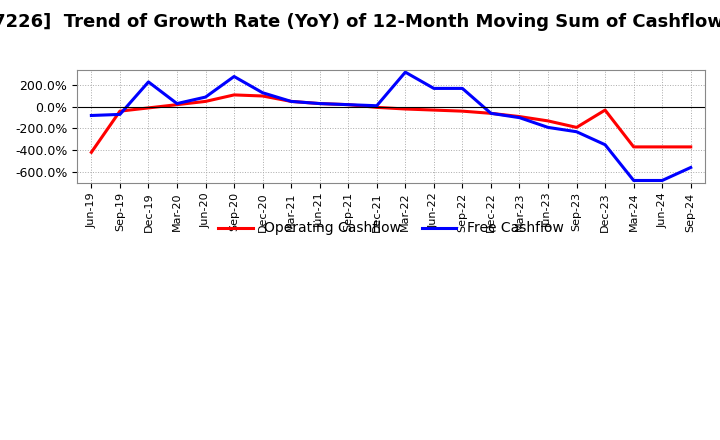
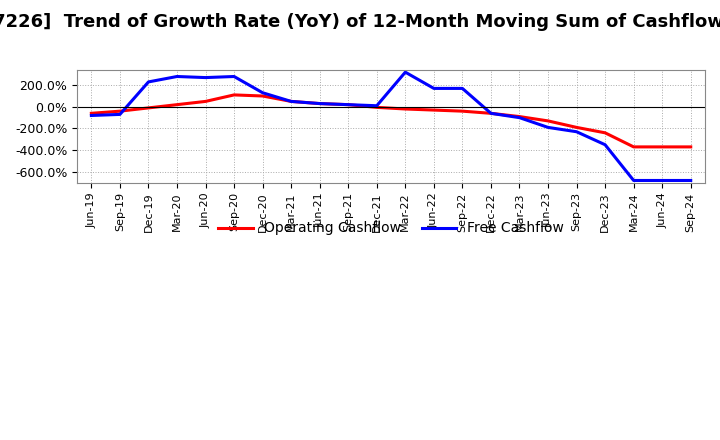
Operating Cashflow/Jun-19: -420% -> -60%
Free Cashflow/Mar-20: 30% -> 280%
Free Cashflow/Jun-20: 90% -> 270%
Operating Cashflow/Dec-23: -30% -> -240%
Free Cashflow/Sep-24: -560% -> -680%
